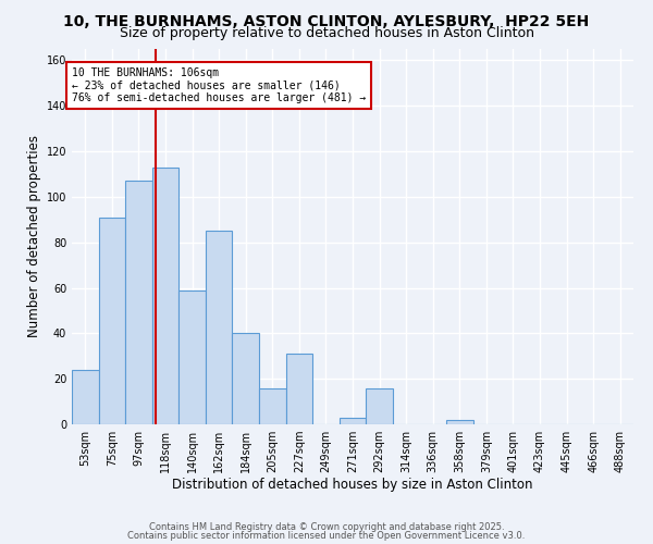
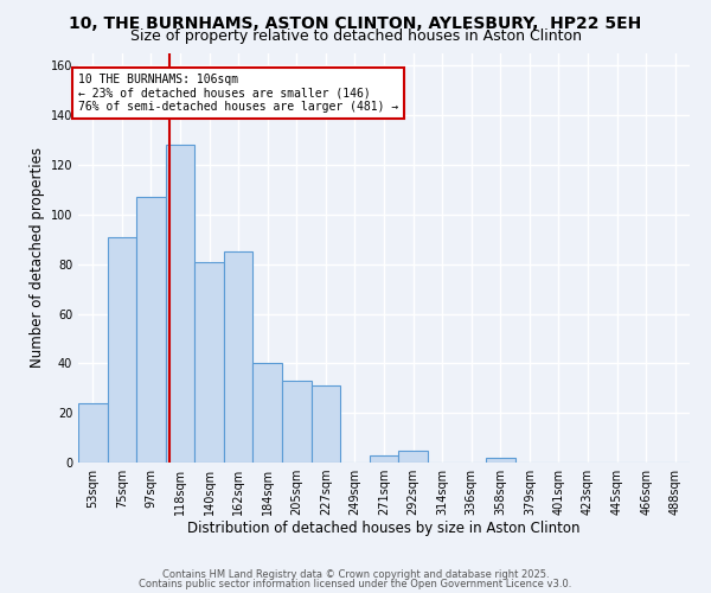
118sqm: 113 -> 128
140sqm: 59 -> 81
205sqm: 16 -> 33
292sqm: 16 -> 5
